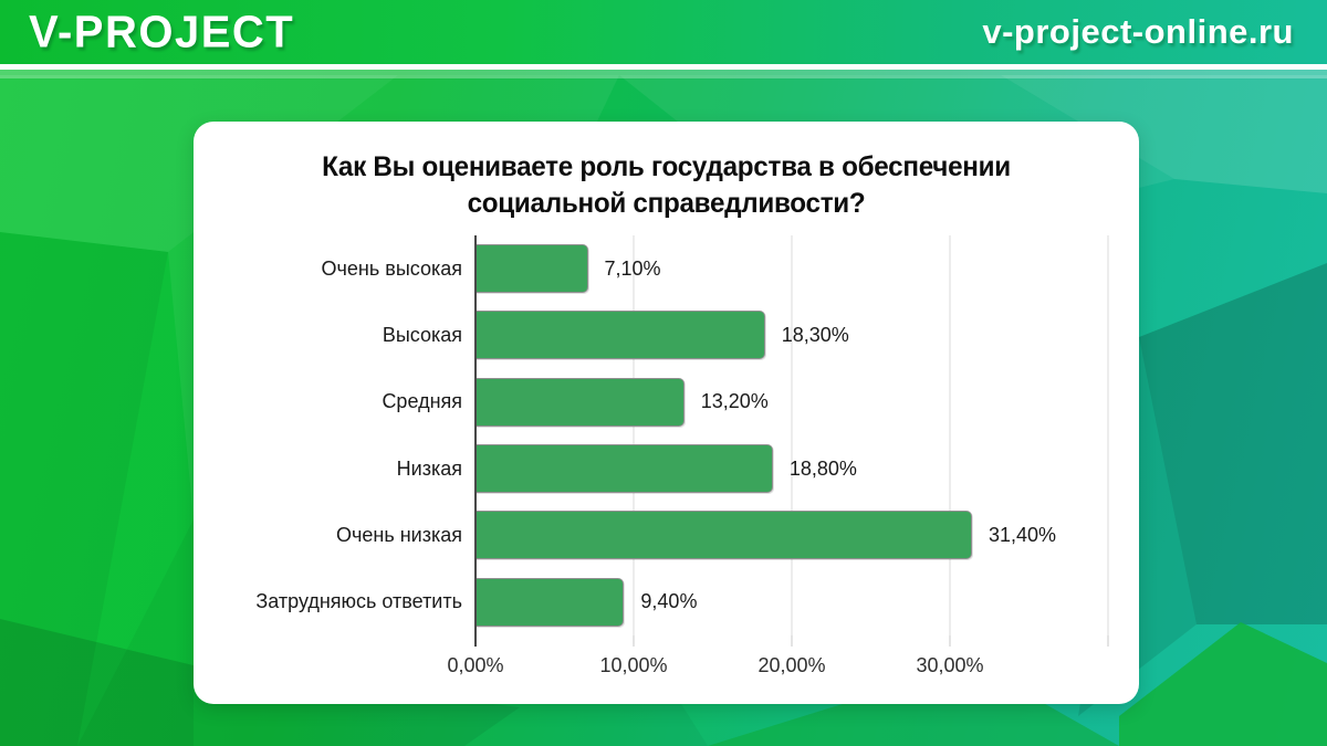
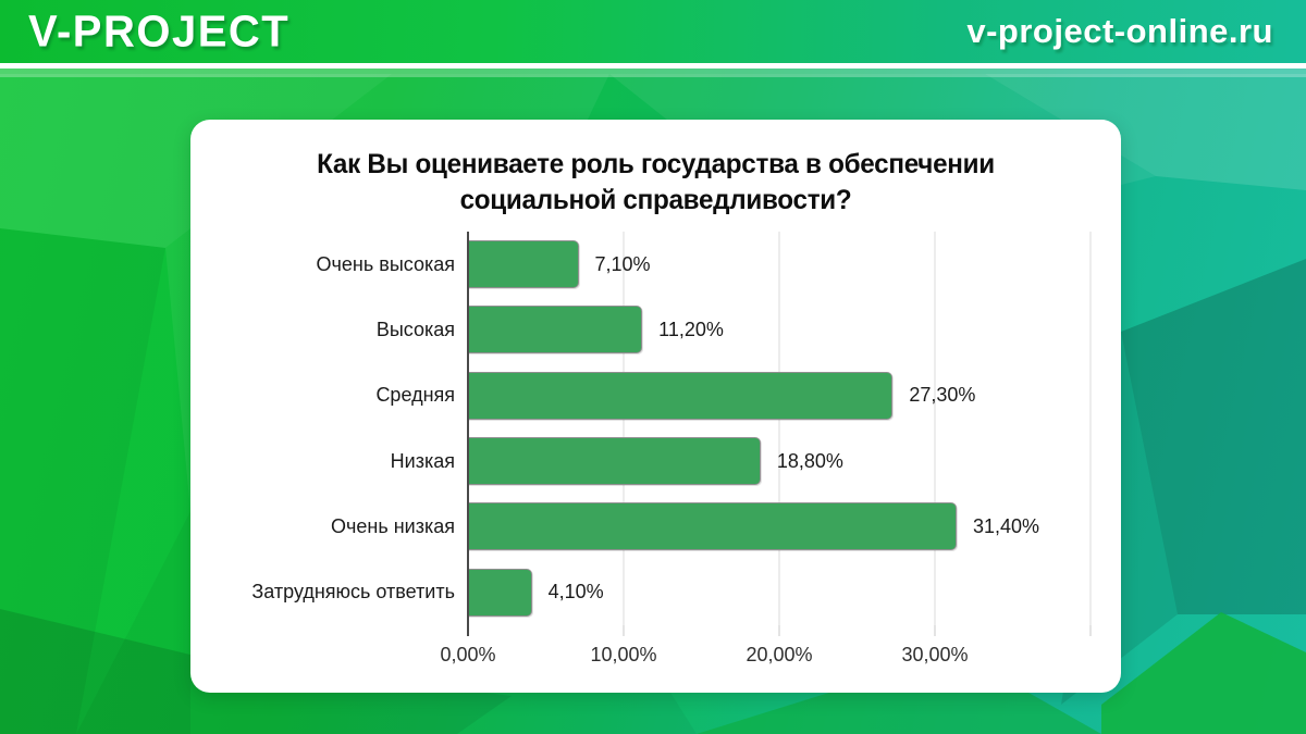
Высокая: 18,30% -> 11,20%
Средняя: 13,20% -> 27,30%
Затрудняюсь ответить: 9,40% -> 4,10%
